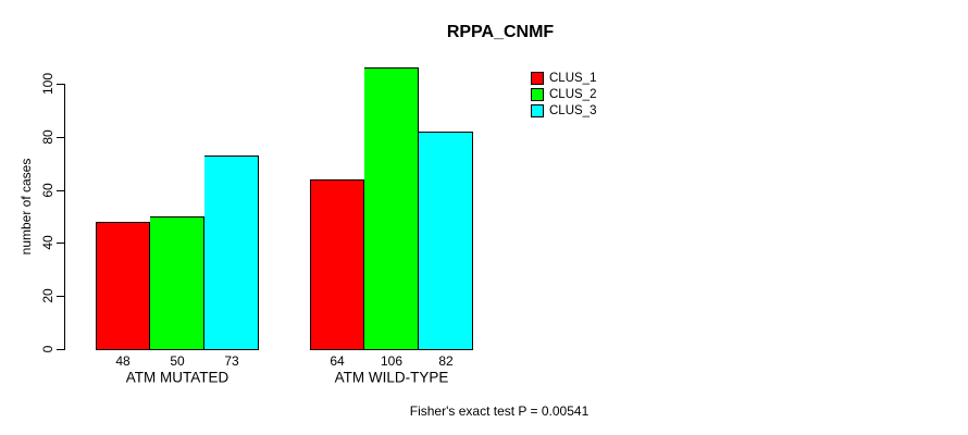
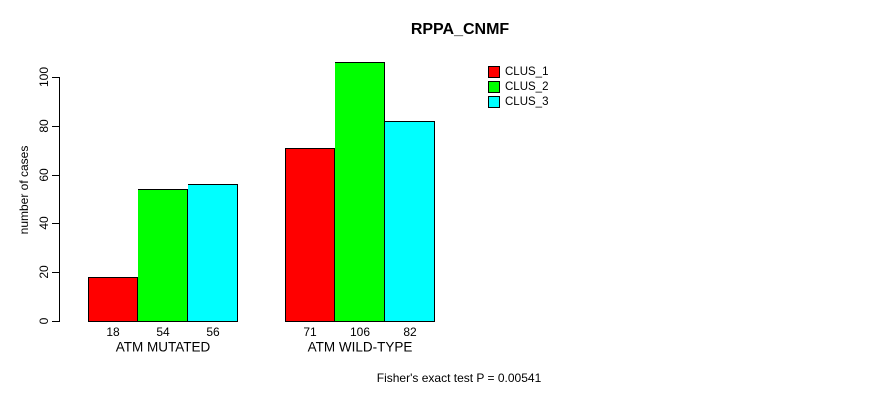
CLUS_1/ATM MUTATED: 48 -> 18
CLUS_2/ATM MUTATED: 50 -> 54
CLUS_3/ATM MUTATED: 73 -> 56
CLUS_1/ATM WILD-TYPE: 64 -> 71
